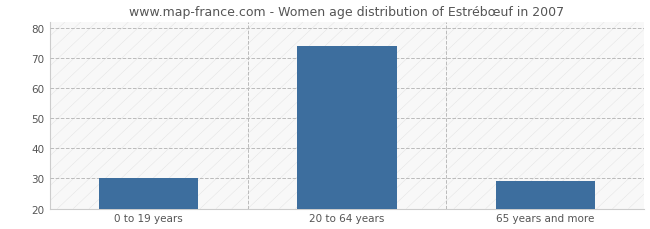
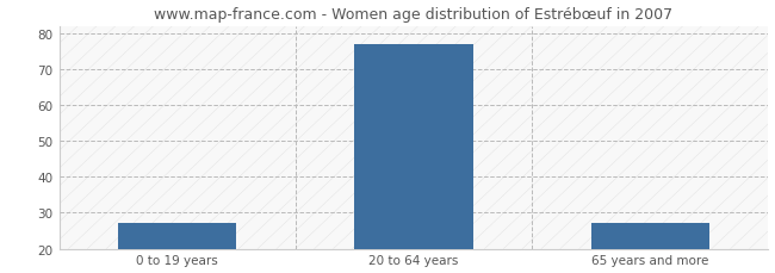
0 to 19 years: 30 -> 27
20 to 64 years: 74 -> 77
65 years and more: 29 -> 27
